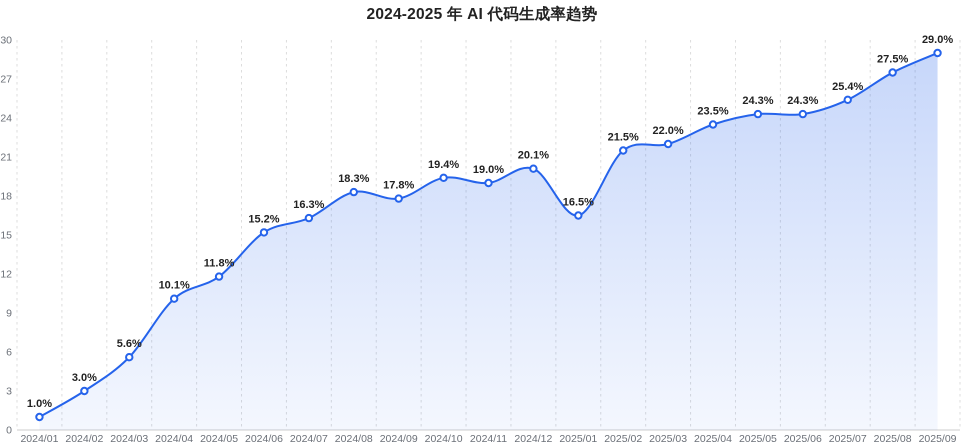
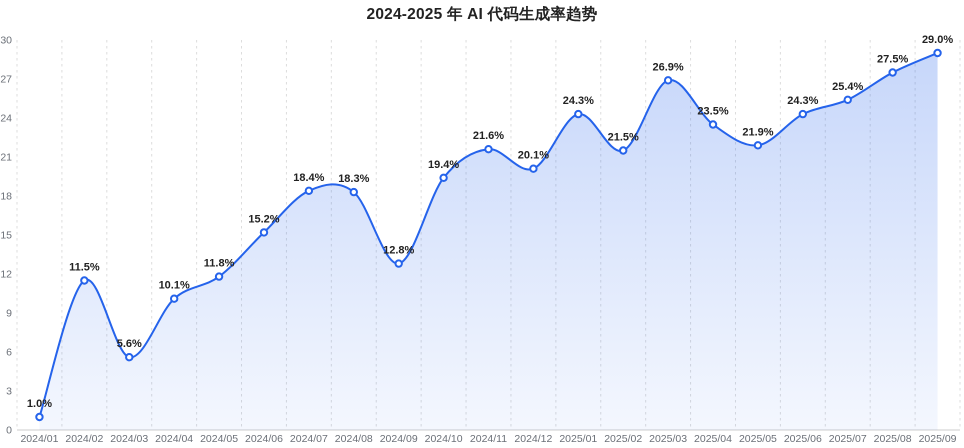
2024/02: 3.0% -> 11.5%
2024/07: 16.3% -> 18.4%
2024/09: 17.8% -> 12.8%
2024/11: 19.0% -> 21.6%
2025/01: 16.5% -> 24.3%
2025/03: 22.0% -> 26.9%
2025/05: 24.3% -> 21.9%
